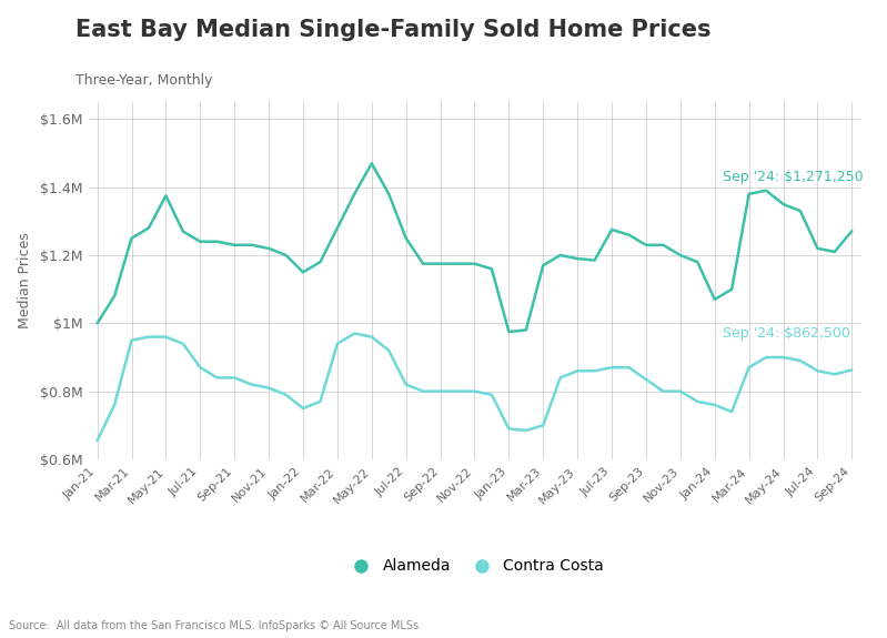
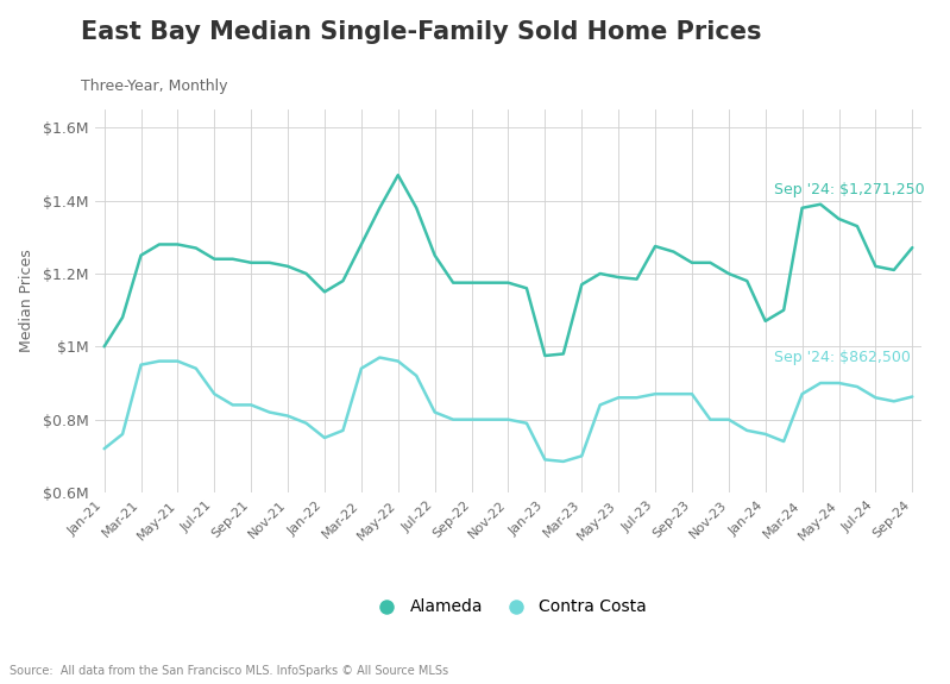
Contra Costa/Jan-21: $0.655M -> $0.720M
Alameda/May-21: $1.375M -> $1.280M
Contra Costa/Sep-23: $0.835M -> $0.870M
